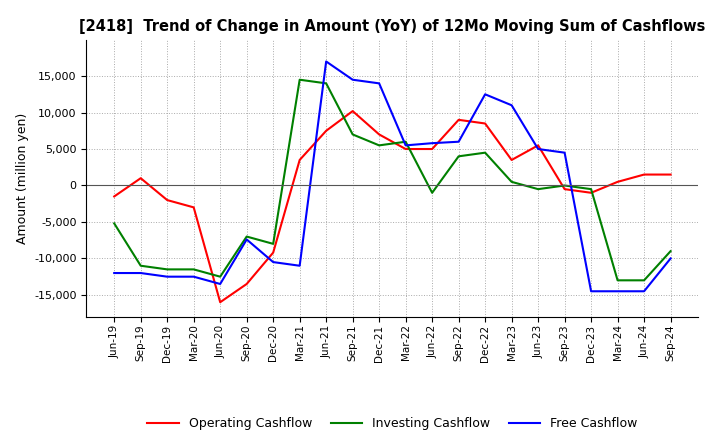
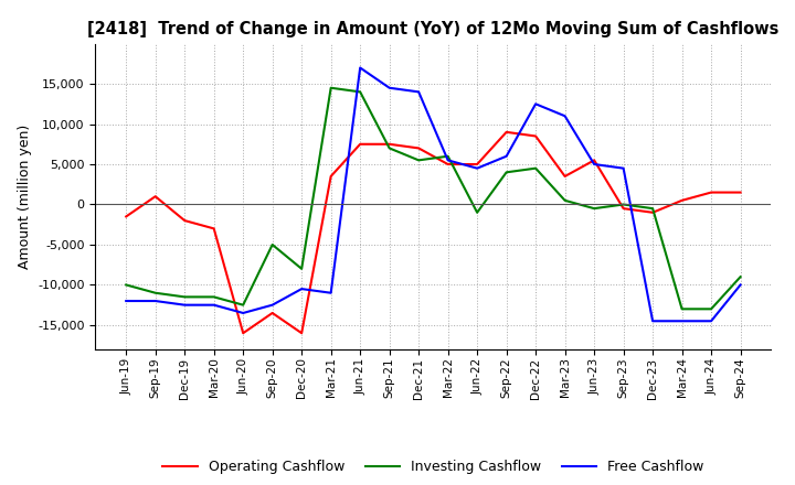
Investing Cashflow/Jun-19: -5,200 -> -10,000
Investing Cashflow/Sep-20: -7,000 -> -5,000
Free Cashflow/Sep-20: -7,400 -> -12,500
Operating Cashflow/Dec-20: -9,200 -> -16,000
Operating Cashflow/Sep-21: 10,200 -> 7,500
Free Cashflow/Jun-22: 5,800 -> 4,500
